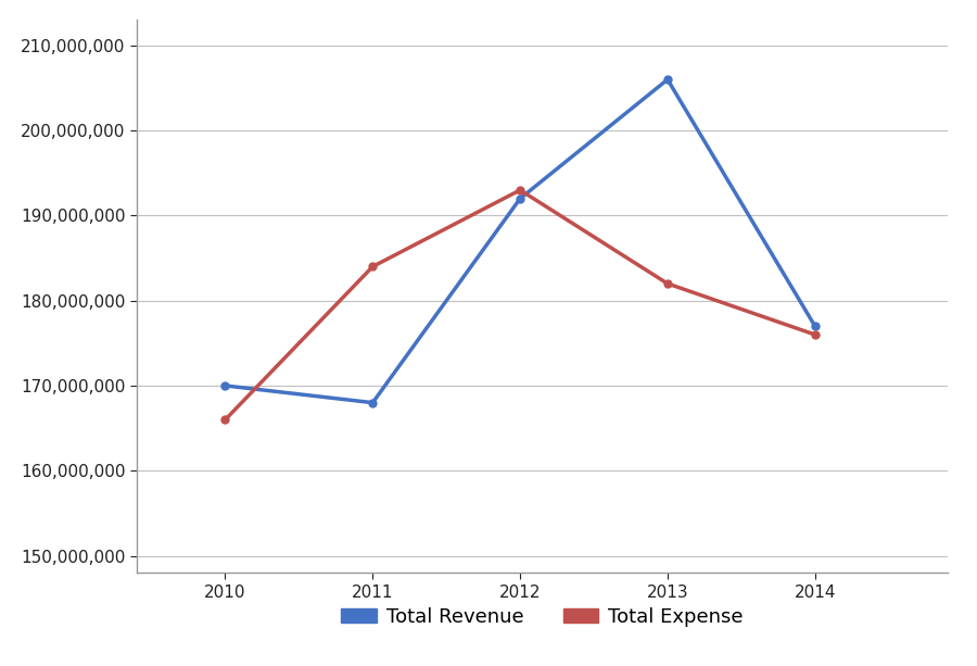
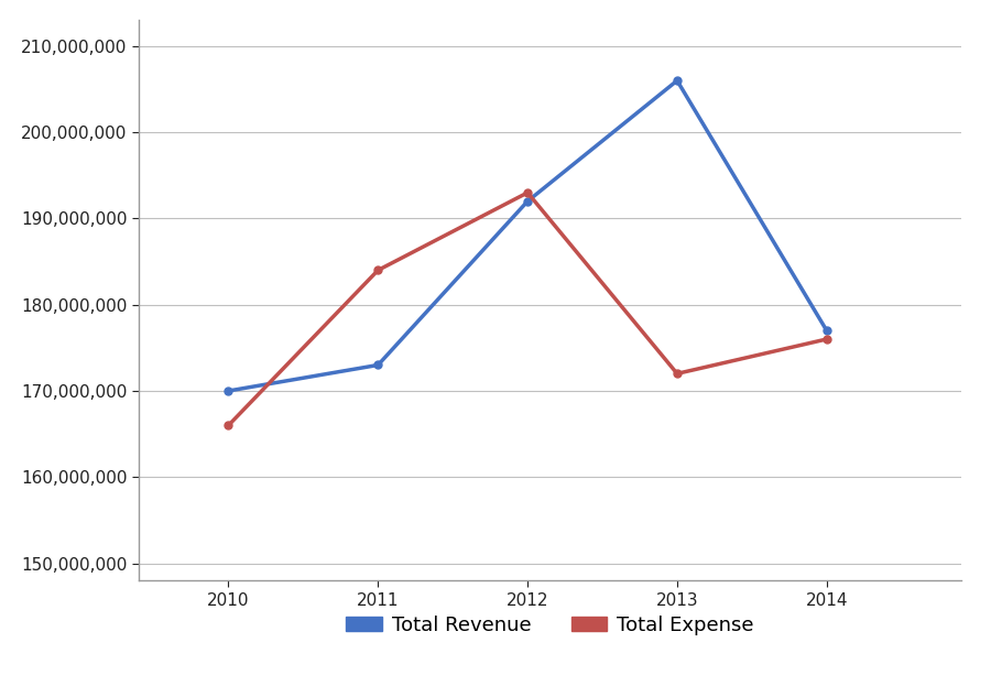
Total Revenue/2011: 168,000,000 -> 173,000,000
Total Expense/2013: 182,000,000 -> 172,000,000
